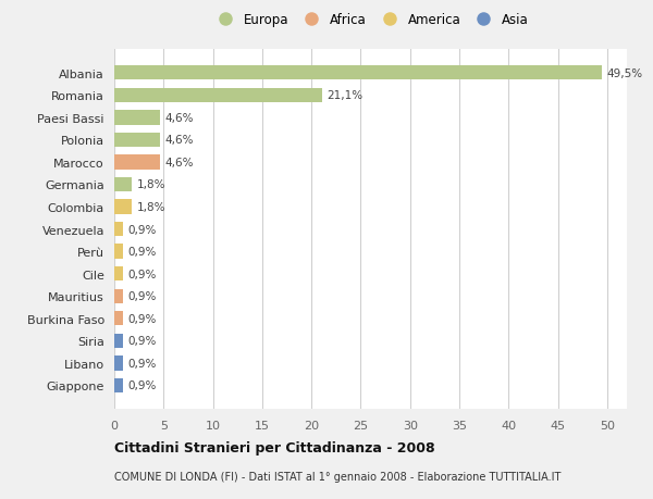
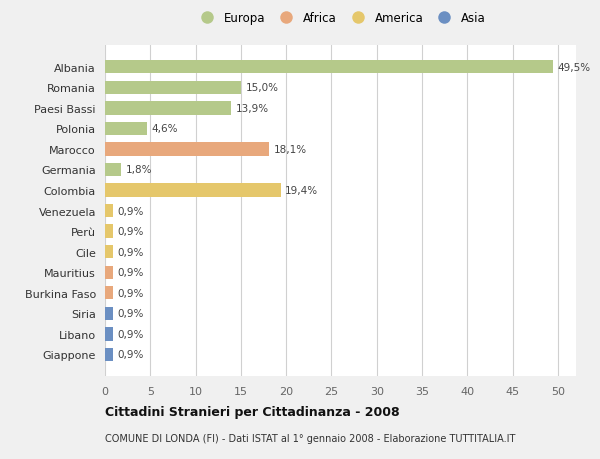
Romania: 21,1% -> 15,0%
Paesi Bassi: 4,6% -> 13,9%
Marocco: 4,6% -> 18,1%
Colombia: 1,8% -> 19,4%
